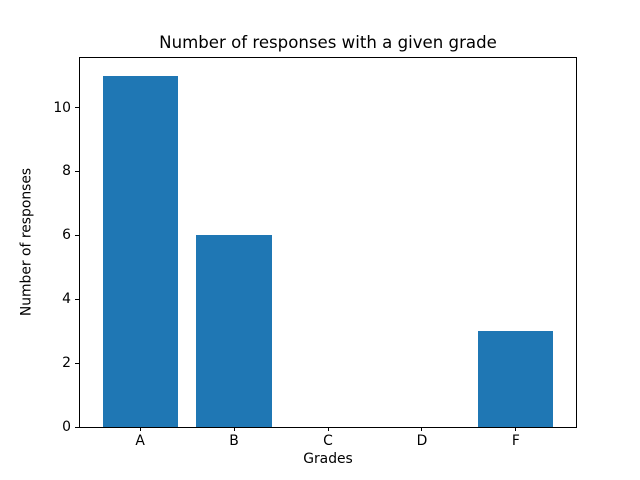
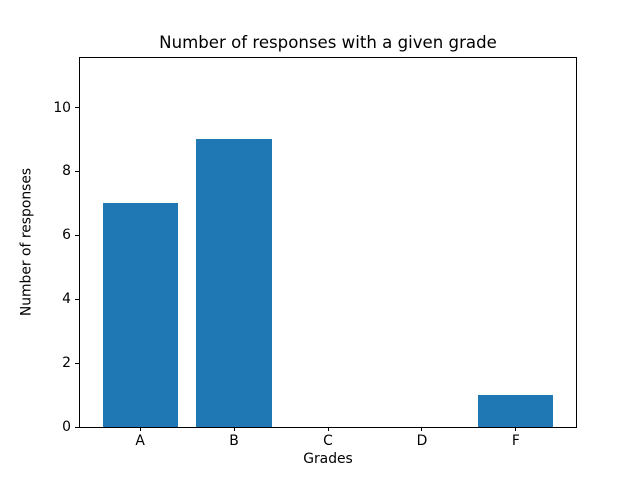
A: 11 -> 7
B: 6 -> 9
F: 3 -> 1
